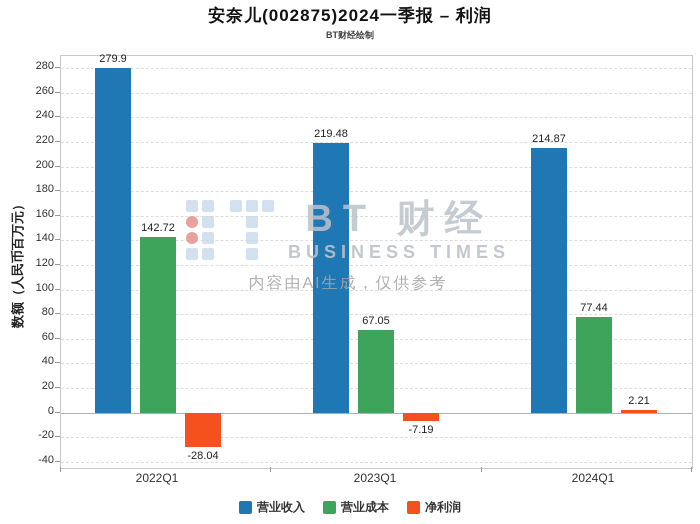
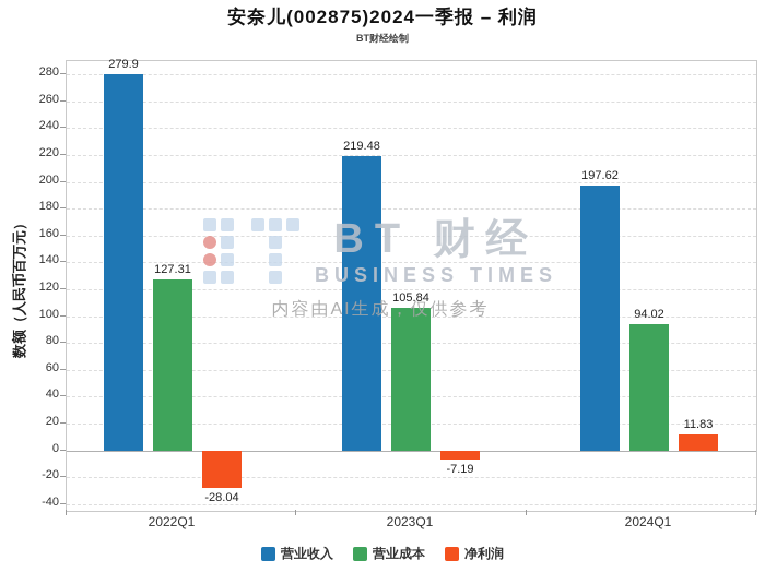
营业成本/2022Q1: 142.72 -> 127.31
营业成本/2023Q1: 67.05 -> 105.84
营业收入/2024Q1: 214.87 -> 197.62
营业成本/2024Q1: 77.44 -> 94.02
净利润/2024Q1: 2.21 -> 11.83
